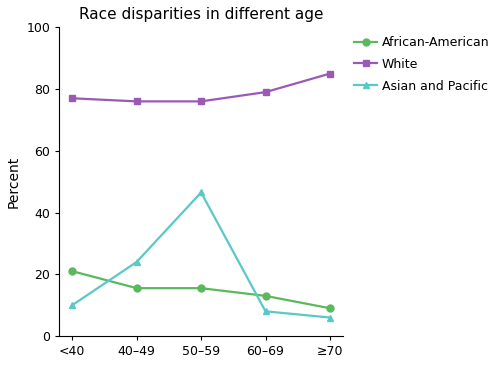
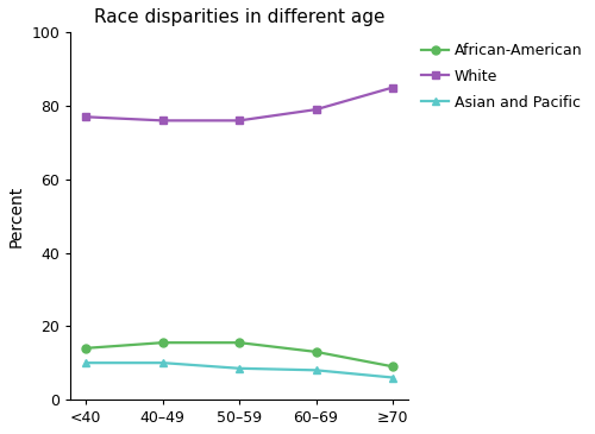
African-American/<40: 21.0 -> 14.0
Asian and Pacific/40–49: 24.0 -> 10.0
Asian and Pacific/50–59: 46.5 -> 8.5
